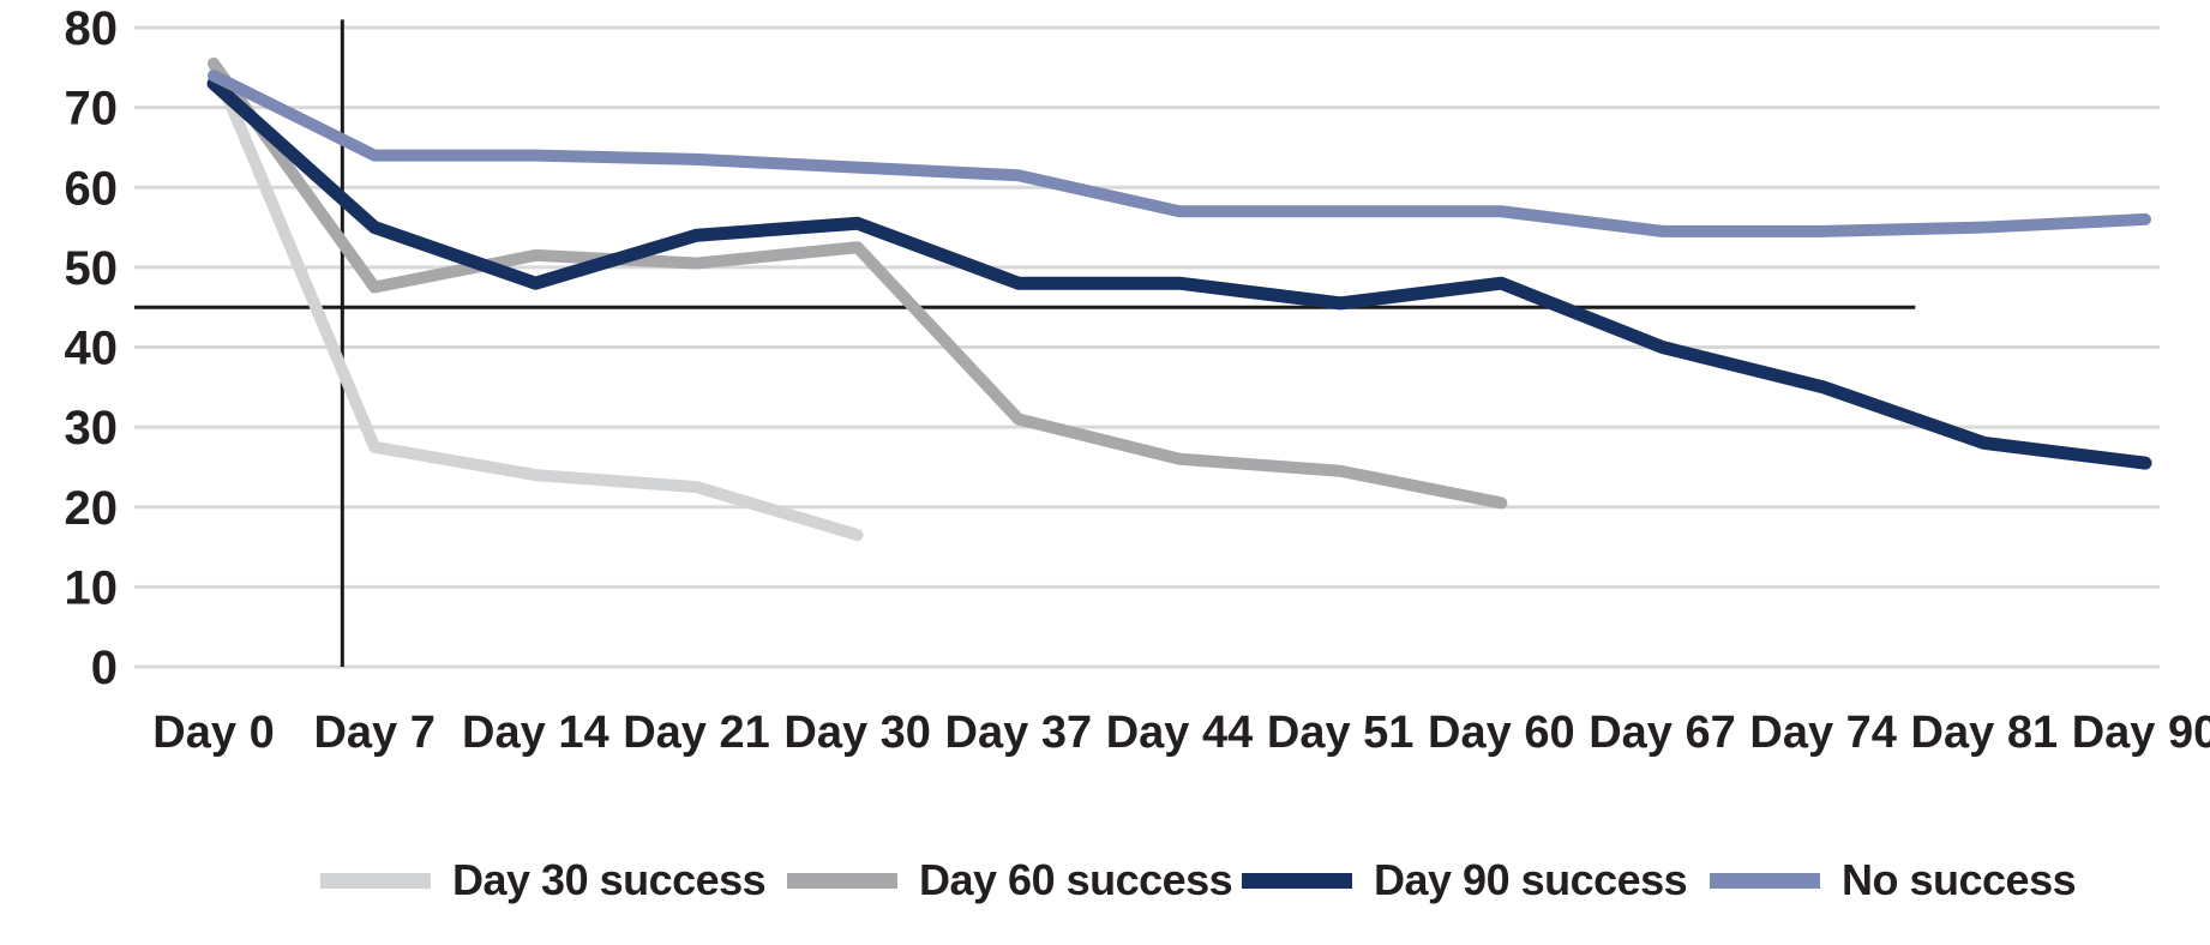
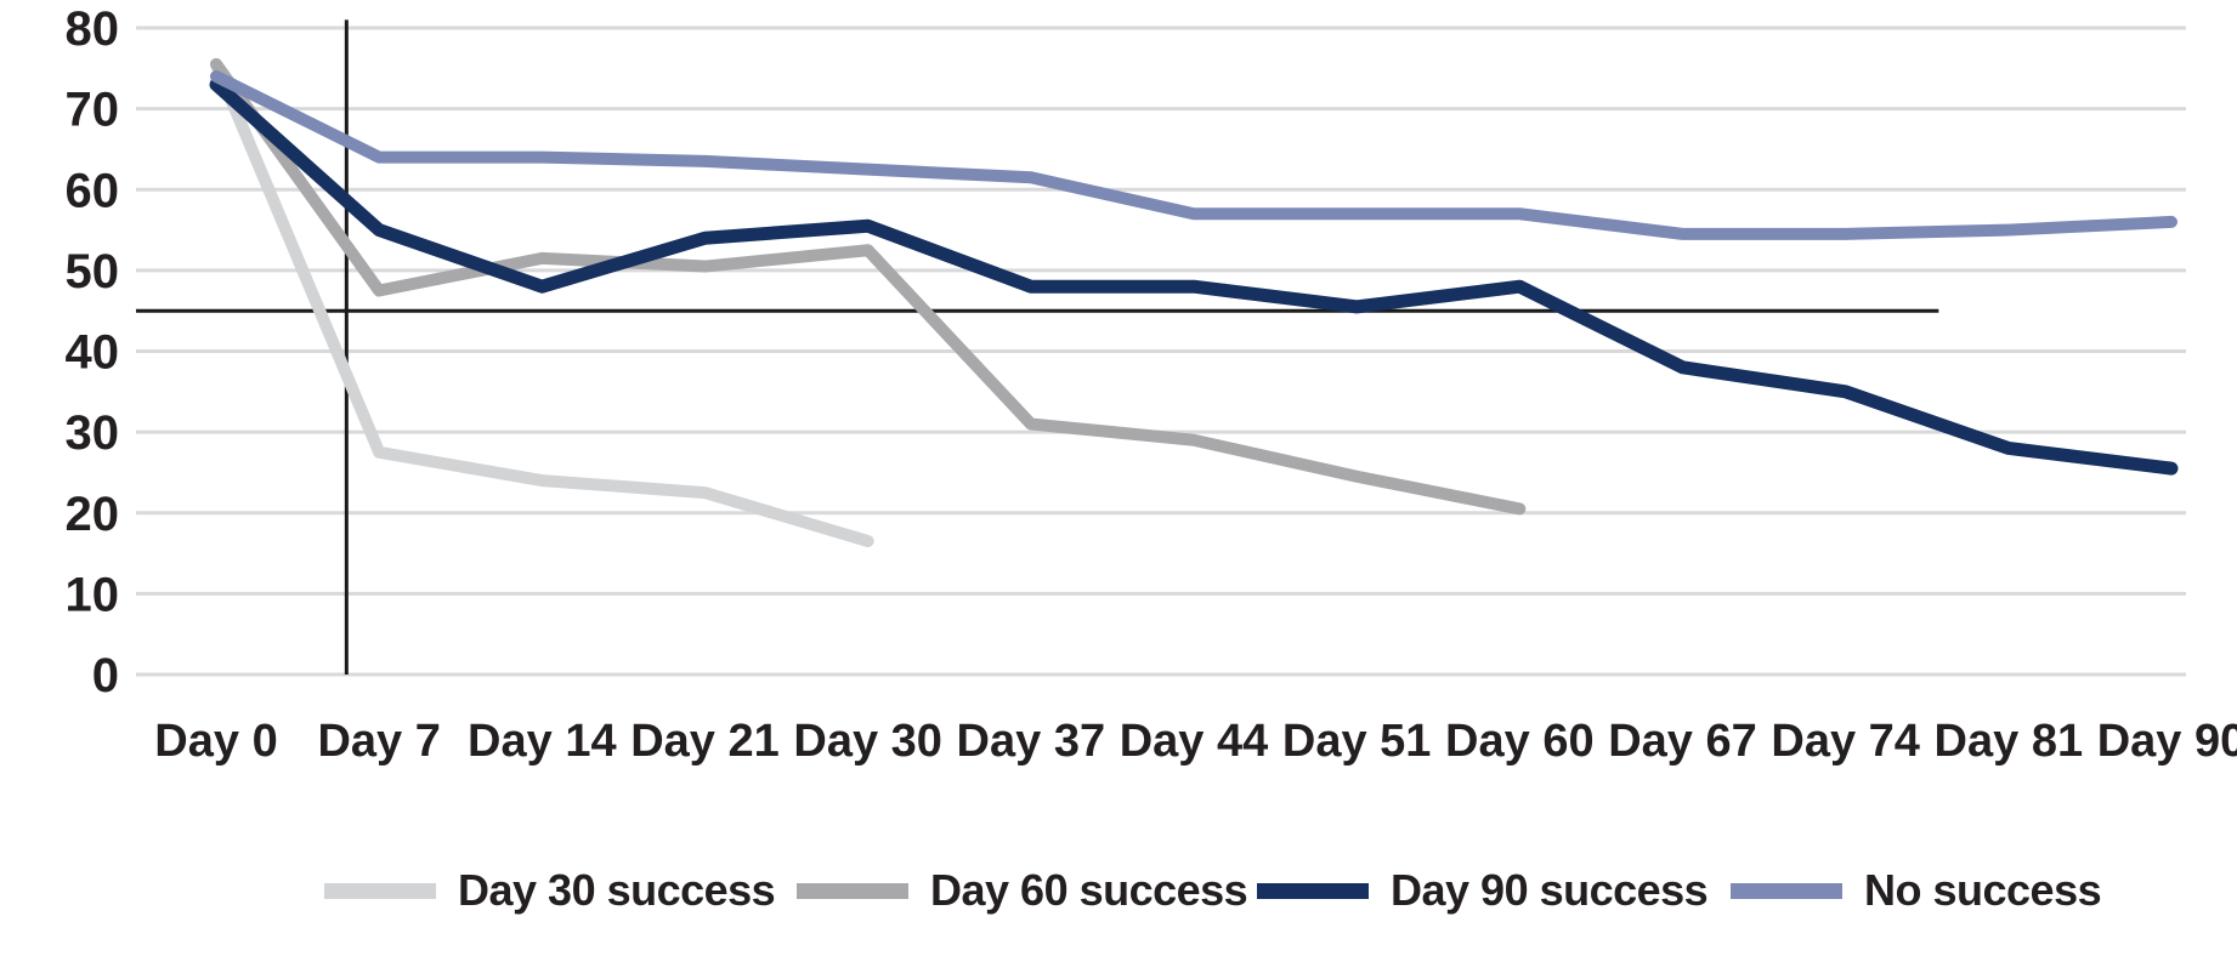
Day 60 success/Day 44: 26 -> 29
Day 90 success/Day 67: 40 -> 38
